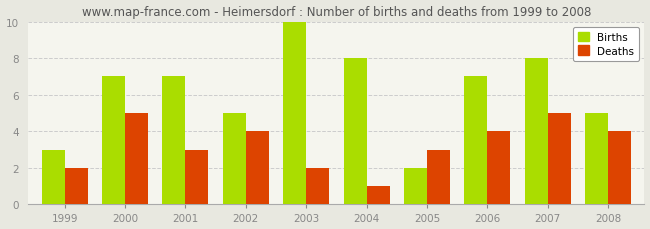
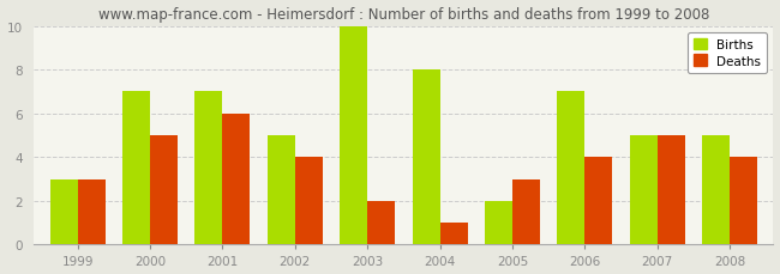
Deaths/1999: 2 -> 3
Deaths/2001: 3 -> 6
Births/2007: 8 -> 5
